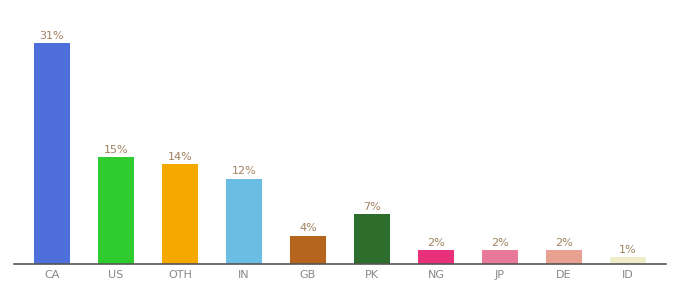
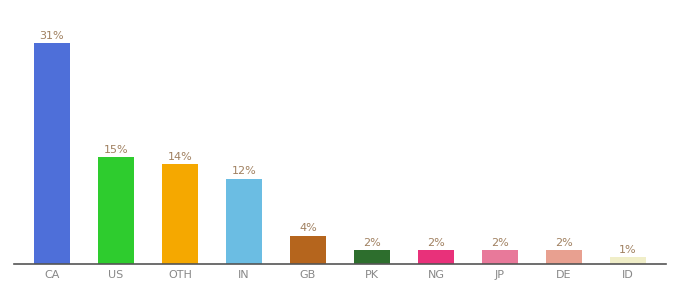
PK: 7% -> 2%
